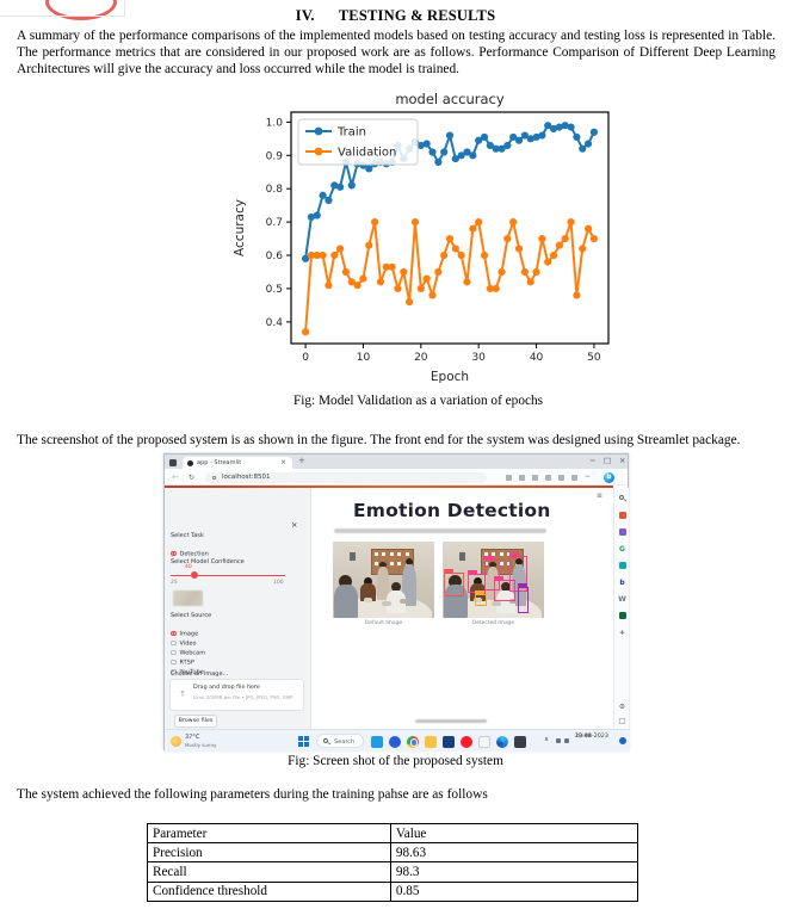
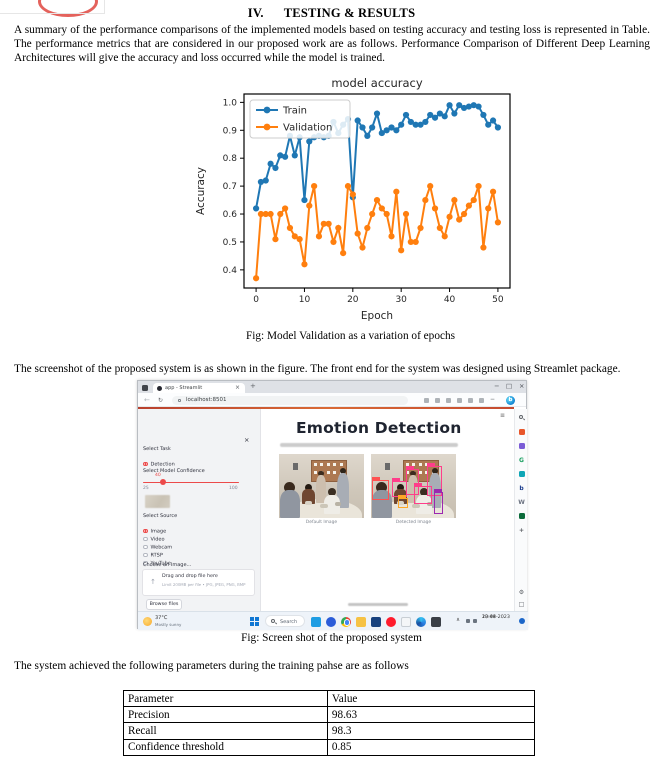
Train/0: 0.59 -> 0.62
Train/10: 0.87 -> 0.65
Validation/10: 0.53 -> 0.42
Train/20: 0.93 -> 0.66
Validation/20: 0.50 -> 0.67
Train/30: 0.94 -> 0.92
Validation/30: 0.70 -> 0.47
Train/40: 0.95 -> 0.99
Validation/40: 0.55 -> 0.59
Train/50: 0.97 -> 0.91
Validation/50: 0.65 -> 0.57
